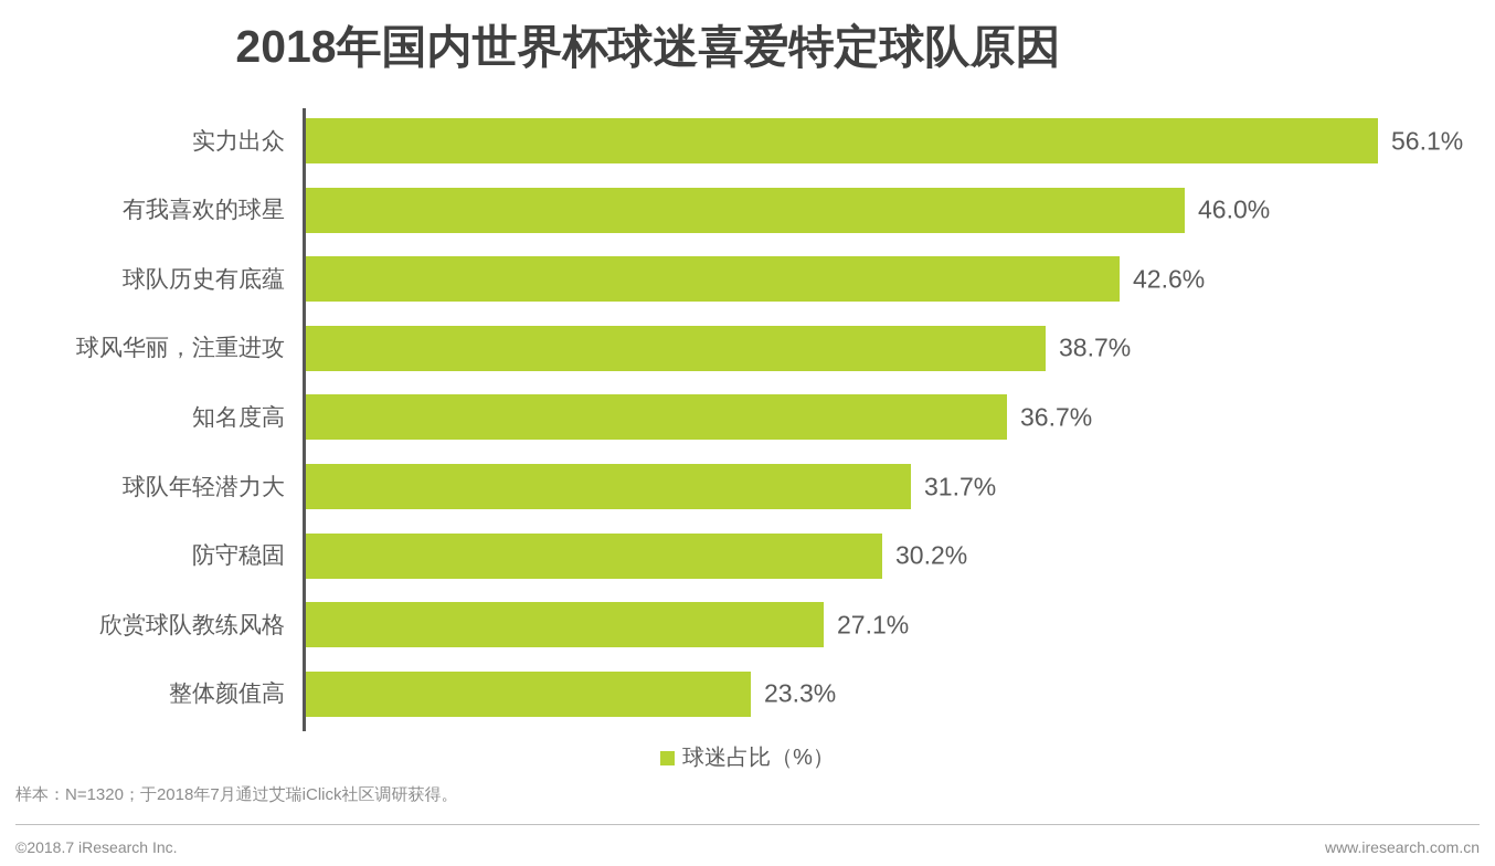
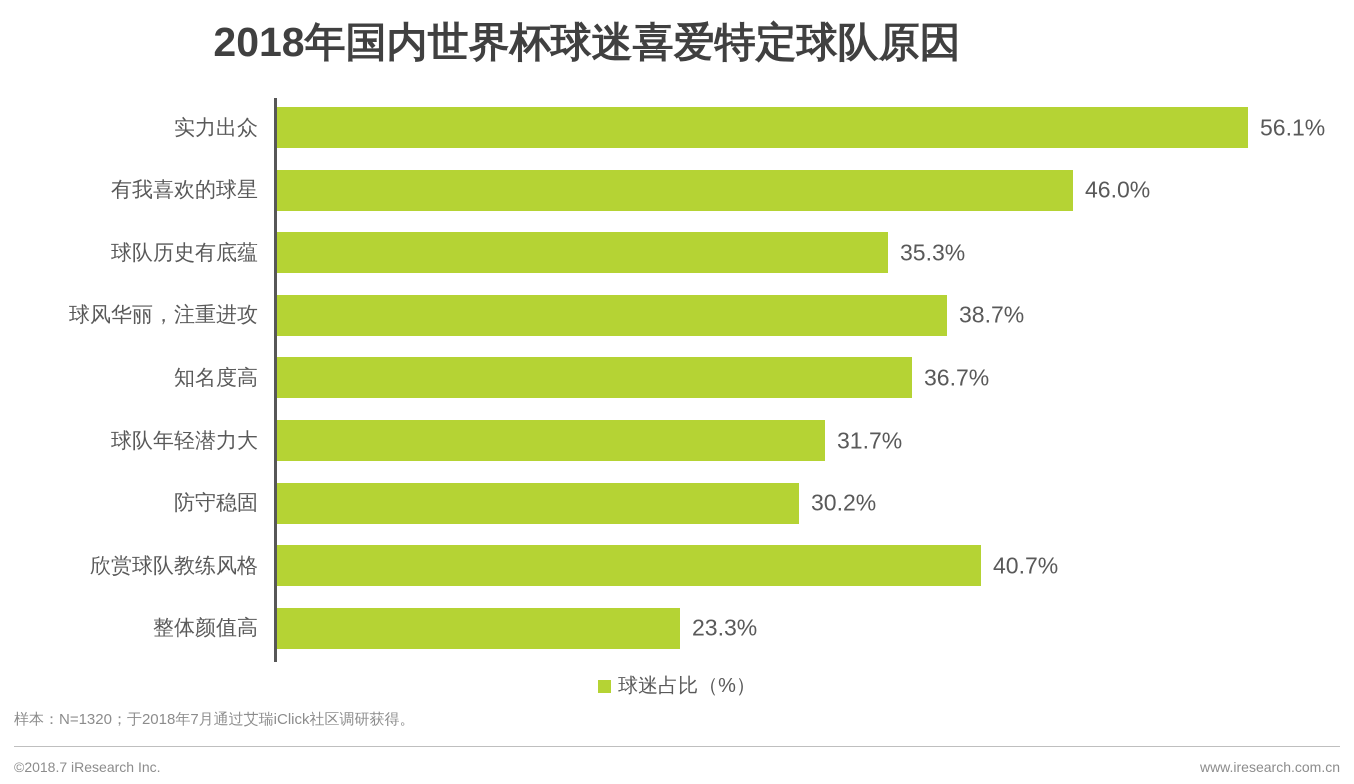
球队历史有底蕴: 42.6% -> 35.3%
欣赏球队教练风格: 27.1% -> 40.7%
